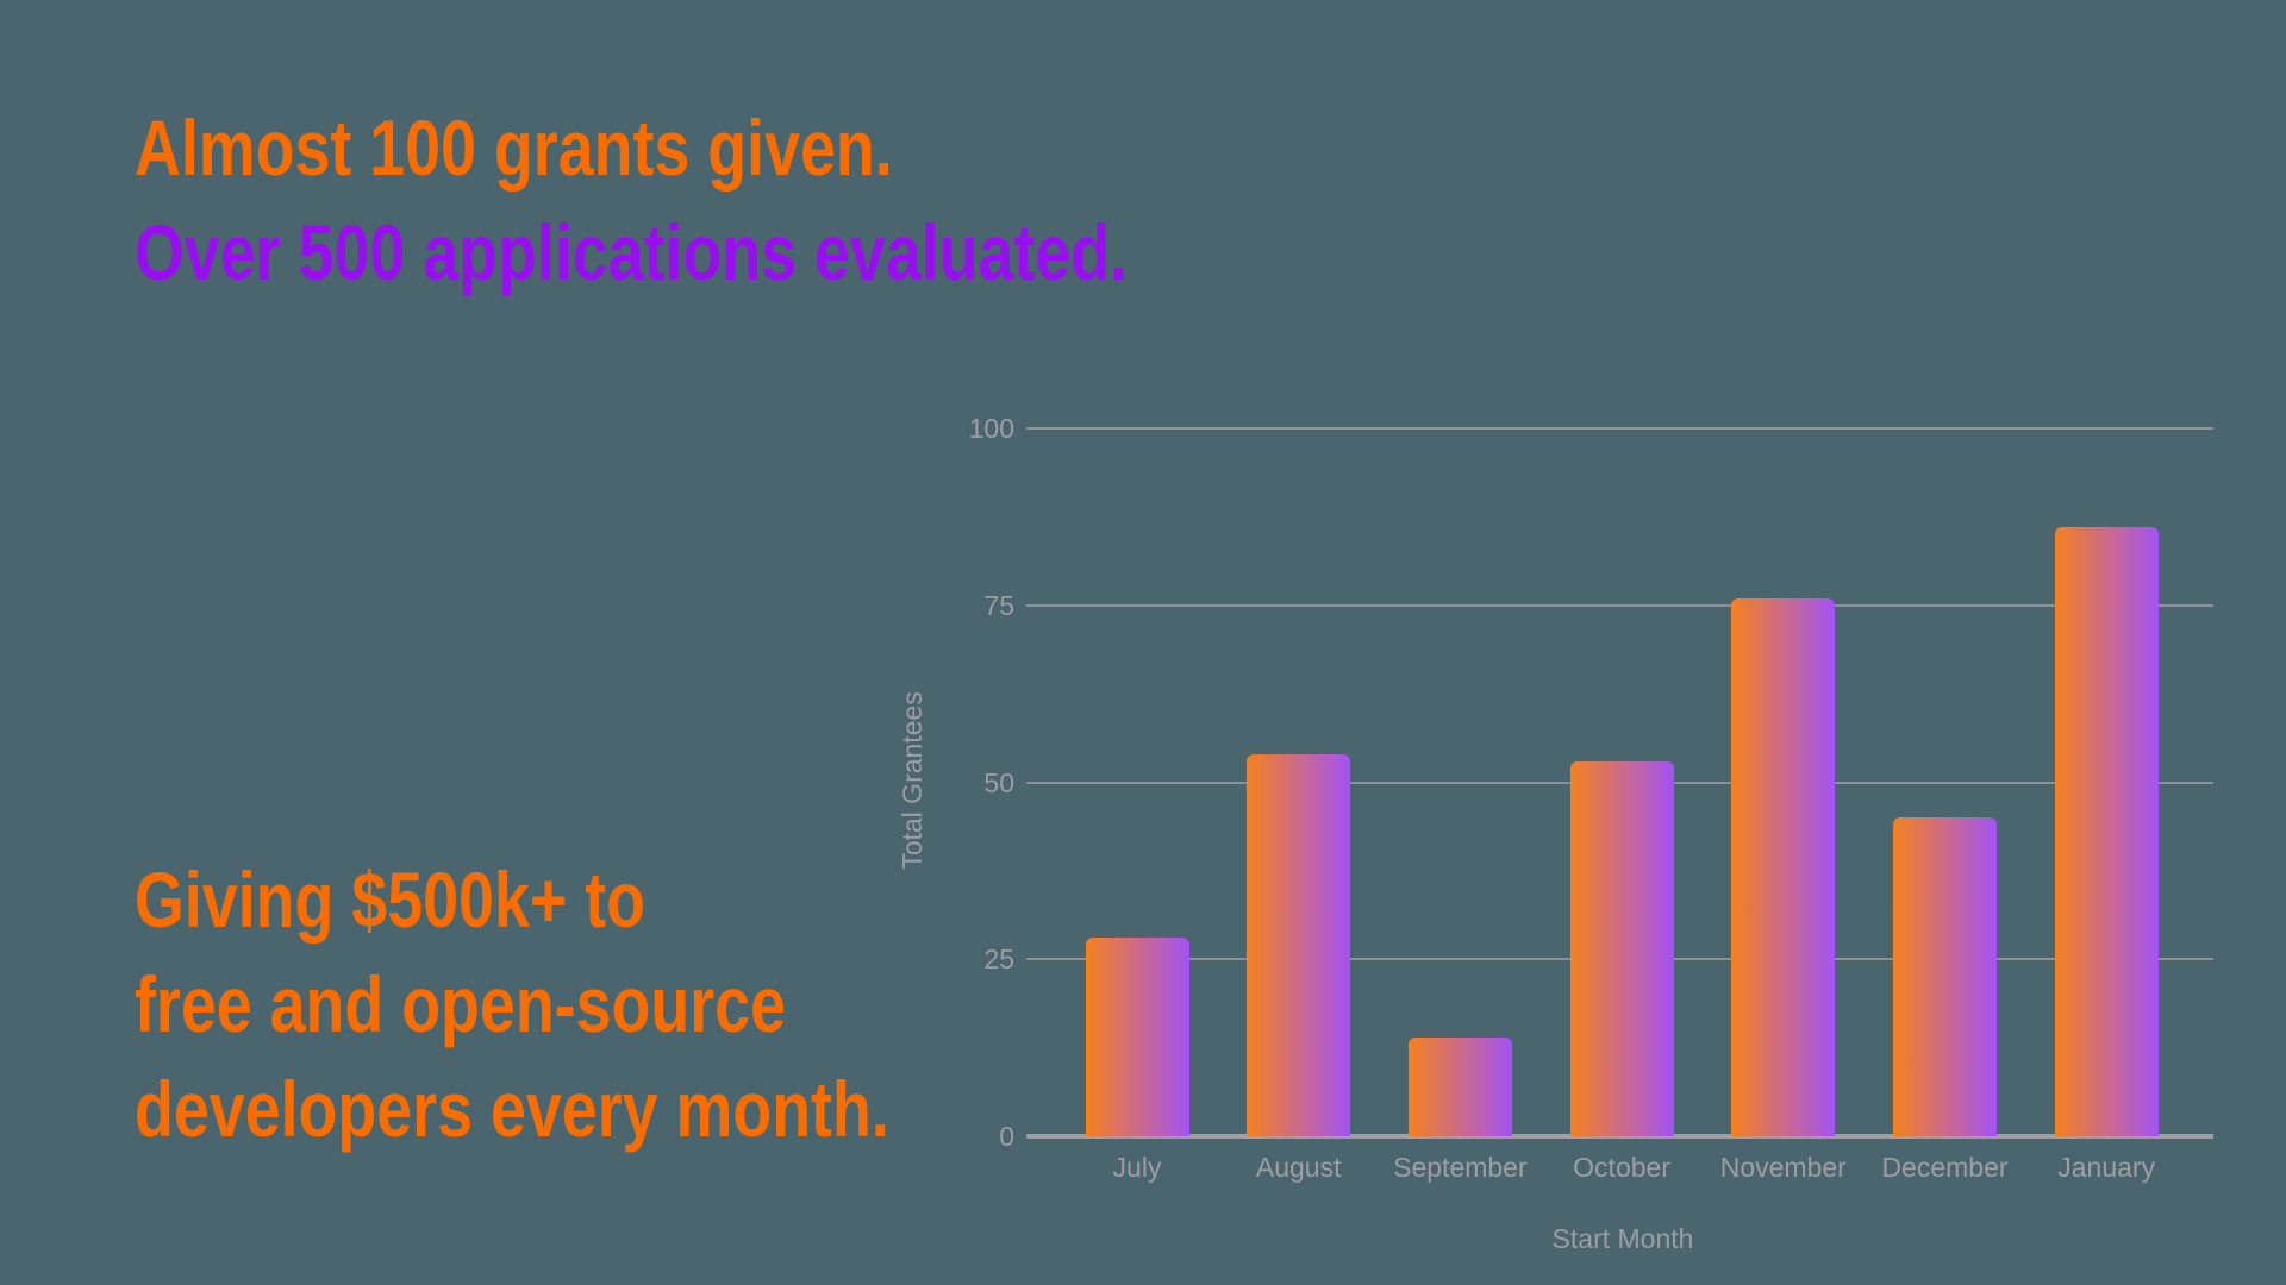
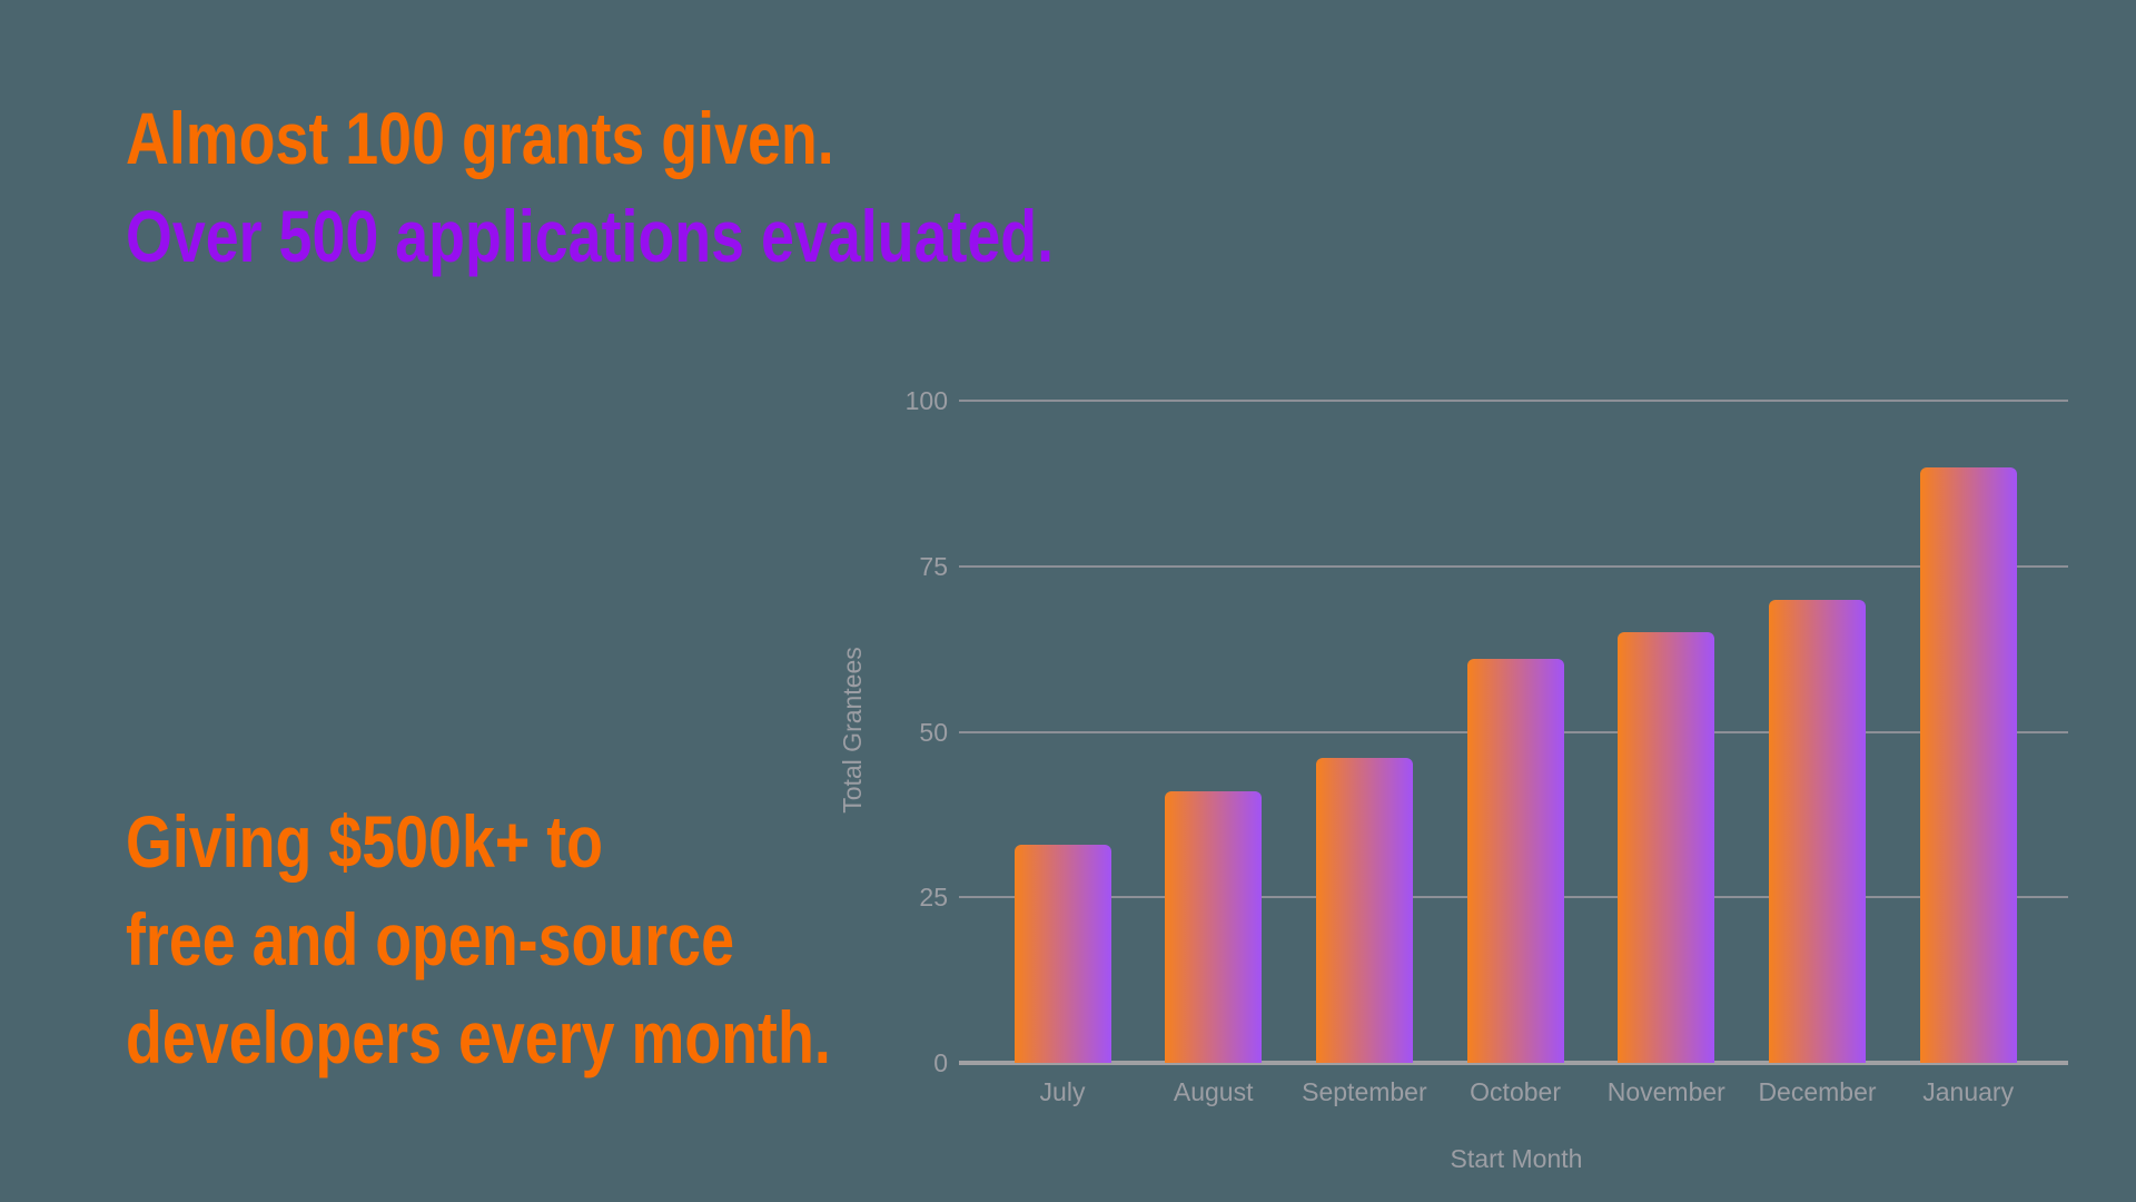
July: 28 -> 33
August: 54 -> 41
September: 14 -> 46
October: 53 -> 61
November: 76 -> 65
December: 45 -> 70
January: 86 -> 90
